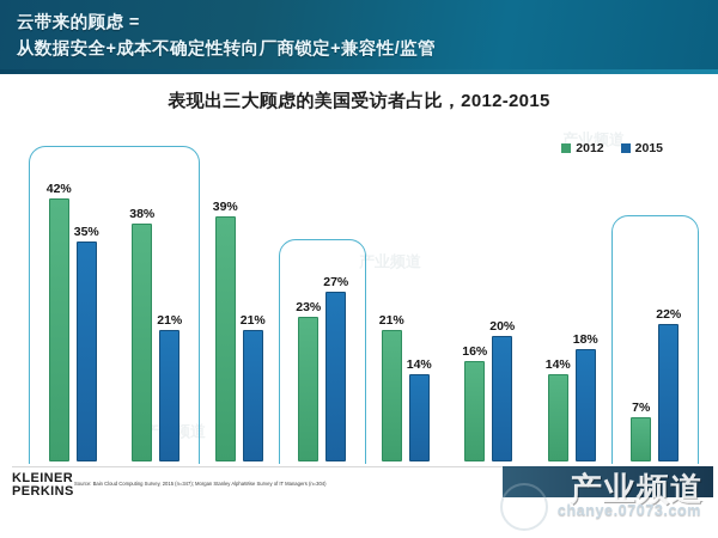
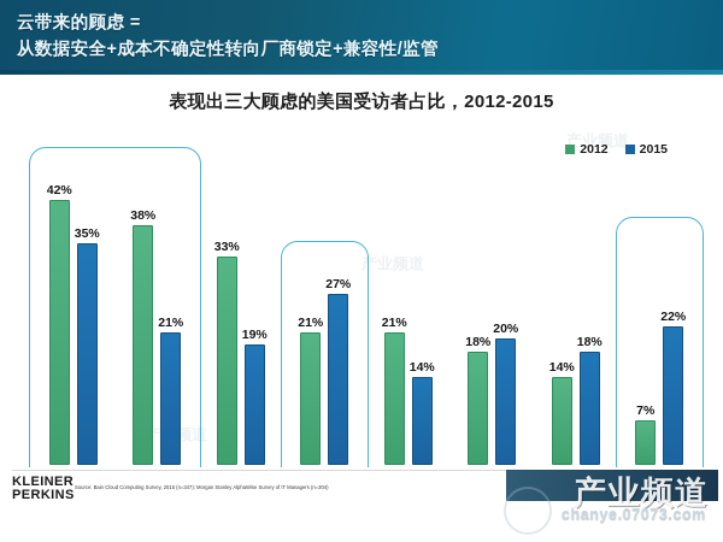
2012/Loss of Control (Upgrades, Timing of Backups): 39% -> 33%
2015/Loss of Control (Upgrades, Timing of Backups): 21% -> 19%
2012/Compliance / Governance: 23% -> 21%
2012/Data Portability and Ownership: 16% -> 18%
